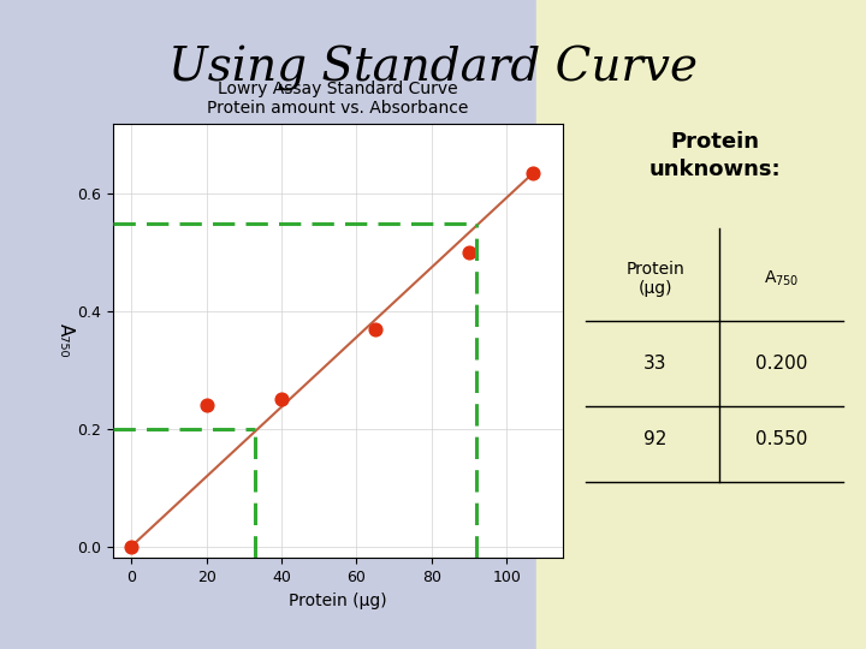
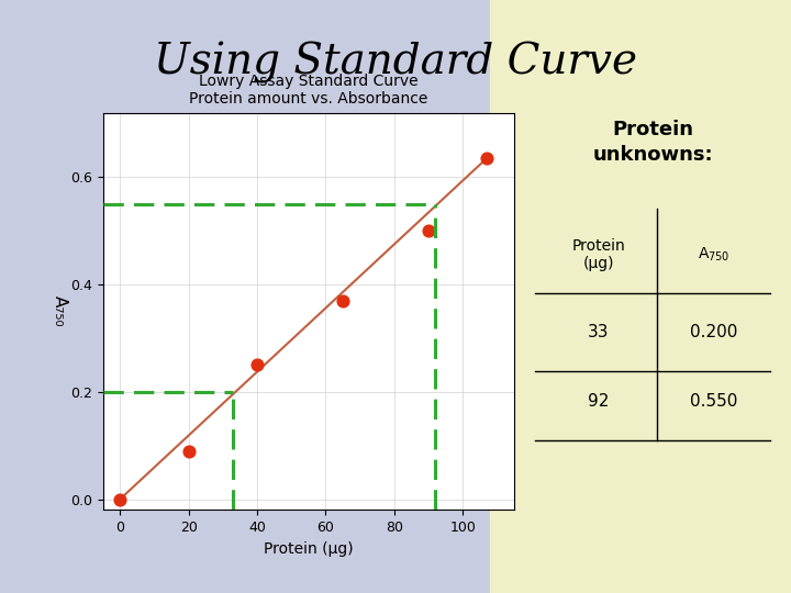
20: 0.240 -> 0.090
